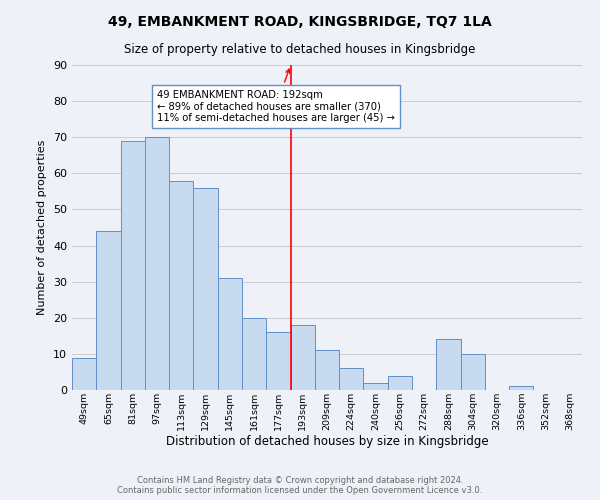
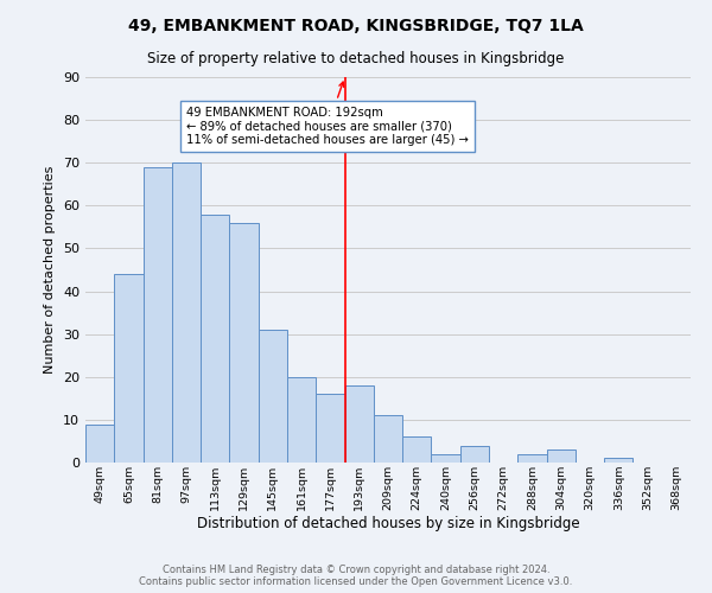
288sqm: 14 -> 2
304sqm: 10 -> 3
